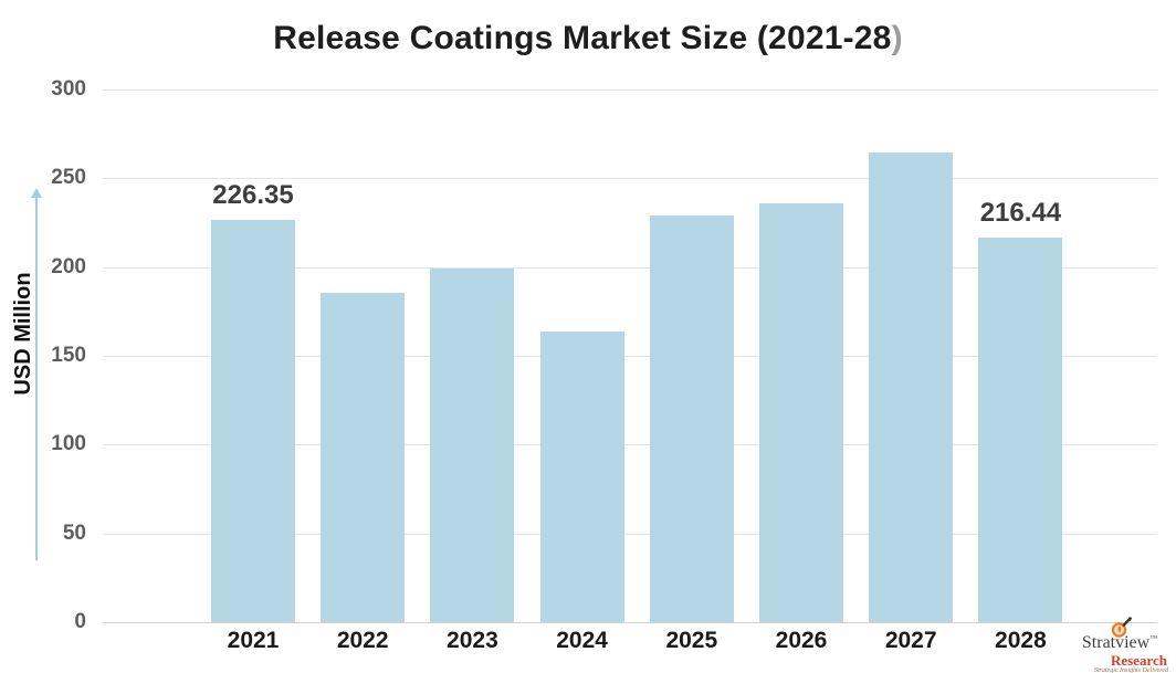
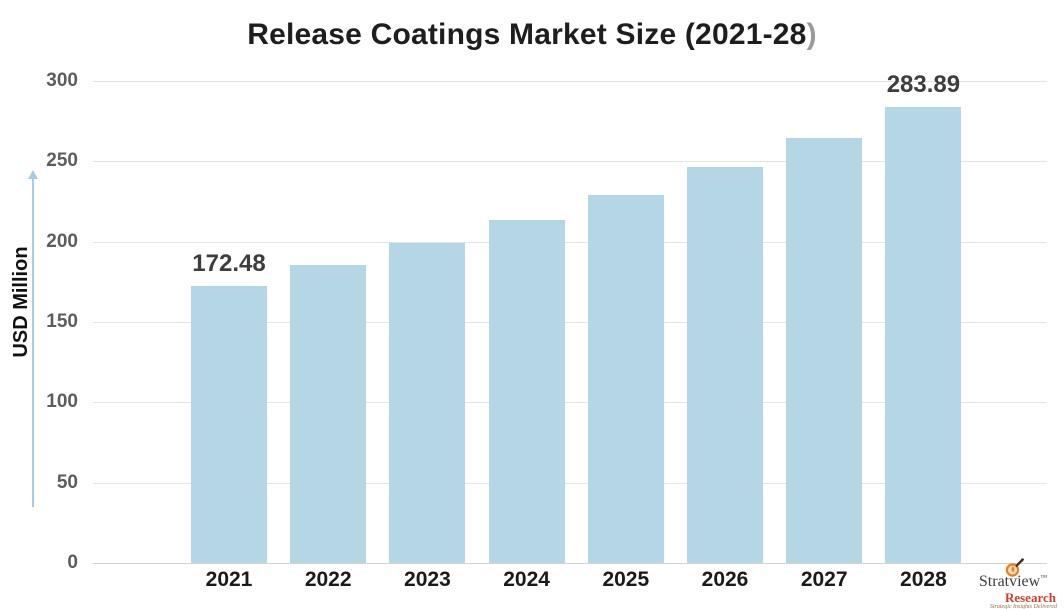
2021: 226.35 -> 172.48
2024: 164 -> 214
2026: 236 -> 246
2028: 216.44 -> 283.89
